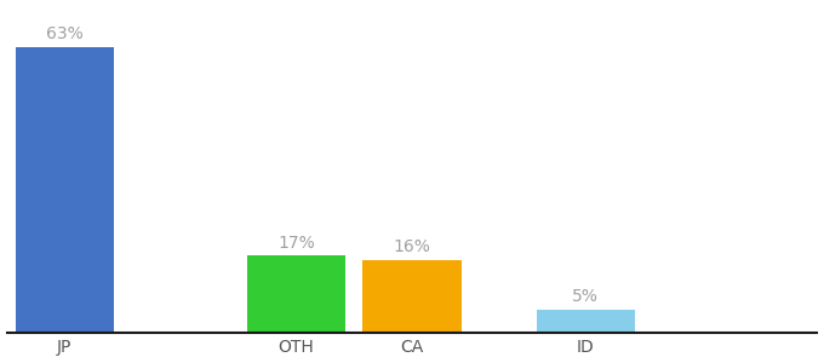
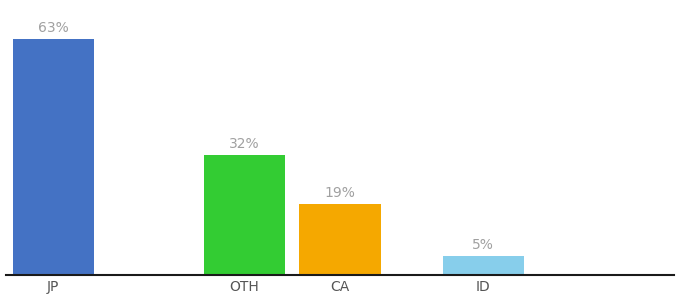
OTH: 17% -> 32%
CA: 16% -> 19%
